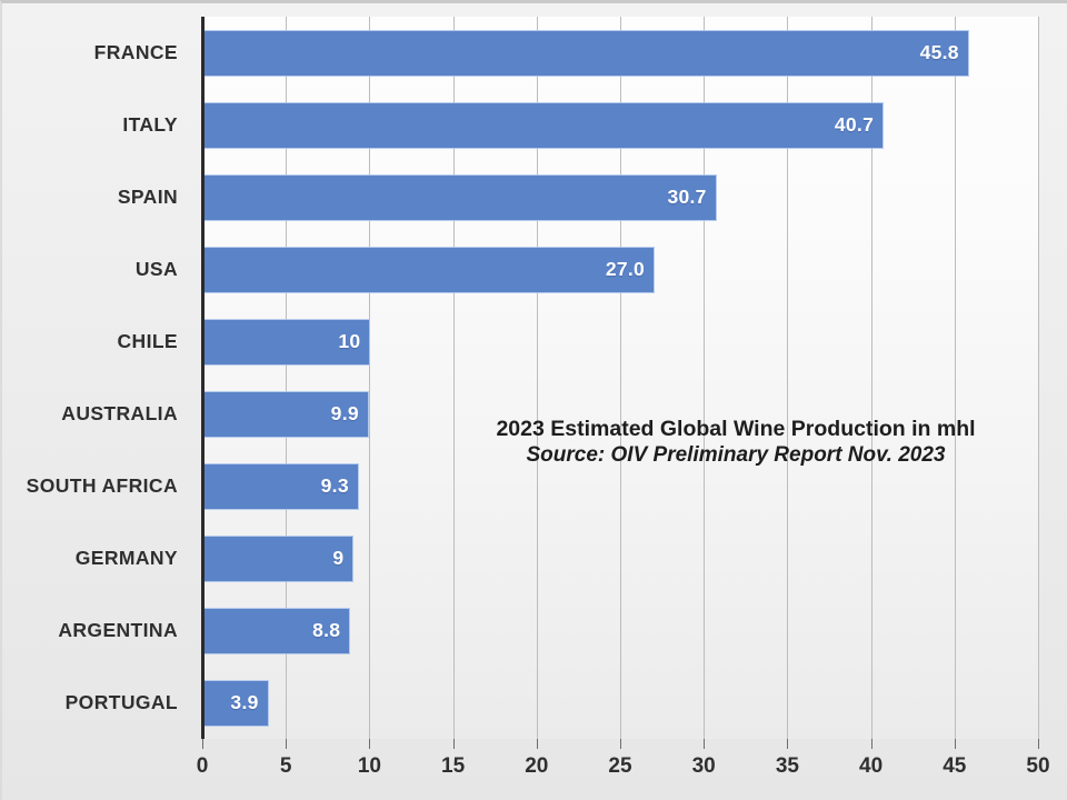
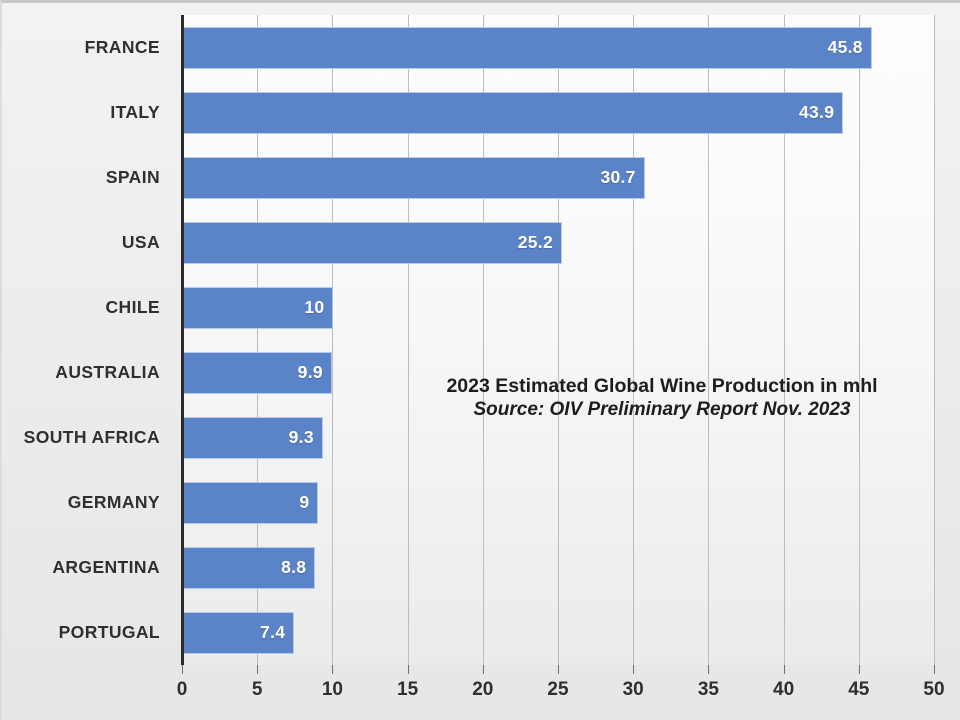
ITALY: 40.7 -> 43.9
USA: 27.0 -> 25.2
PORTUGAL: 3.9 -> 7.4
